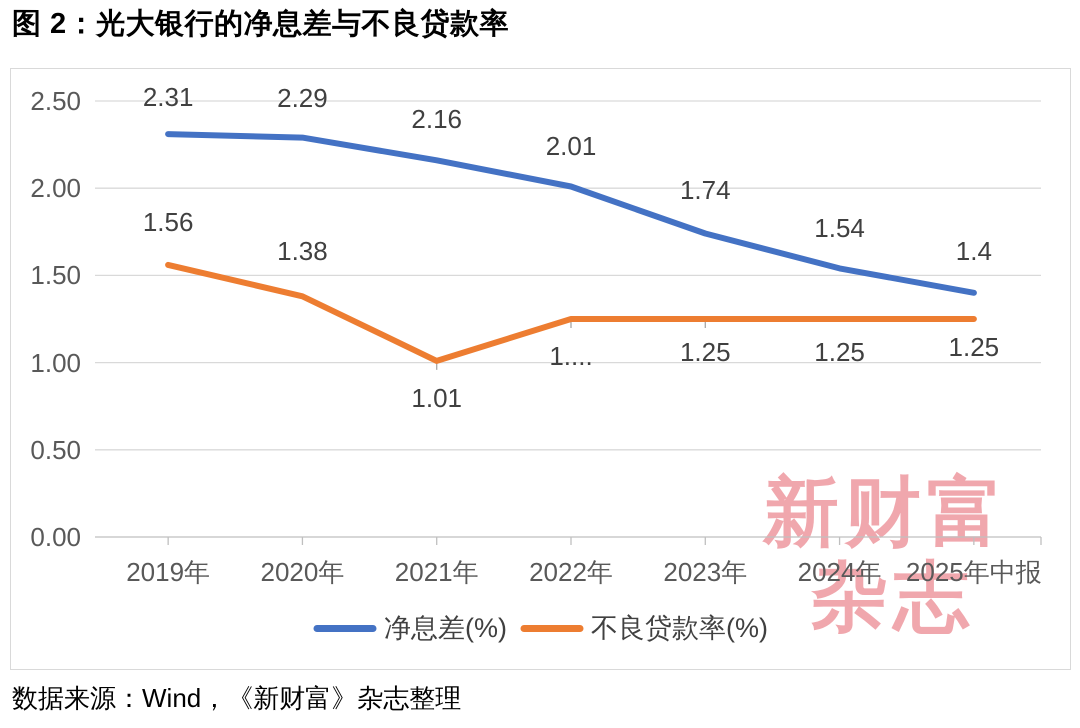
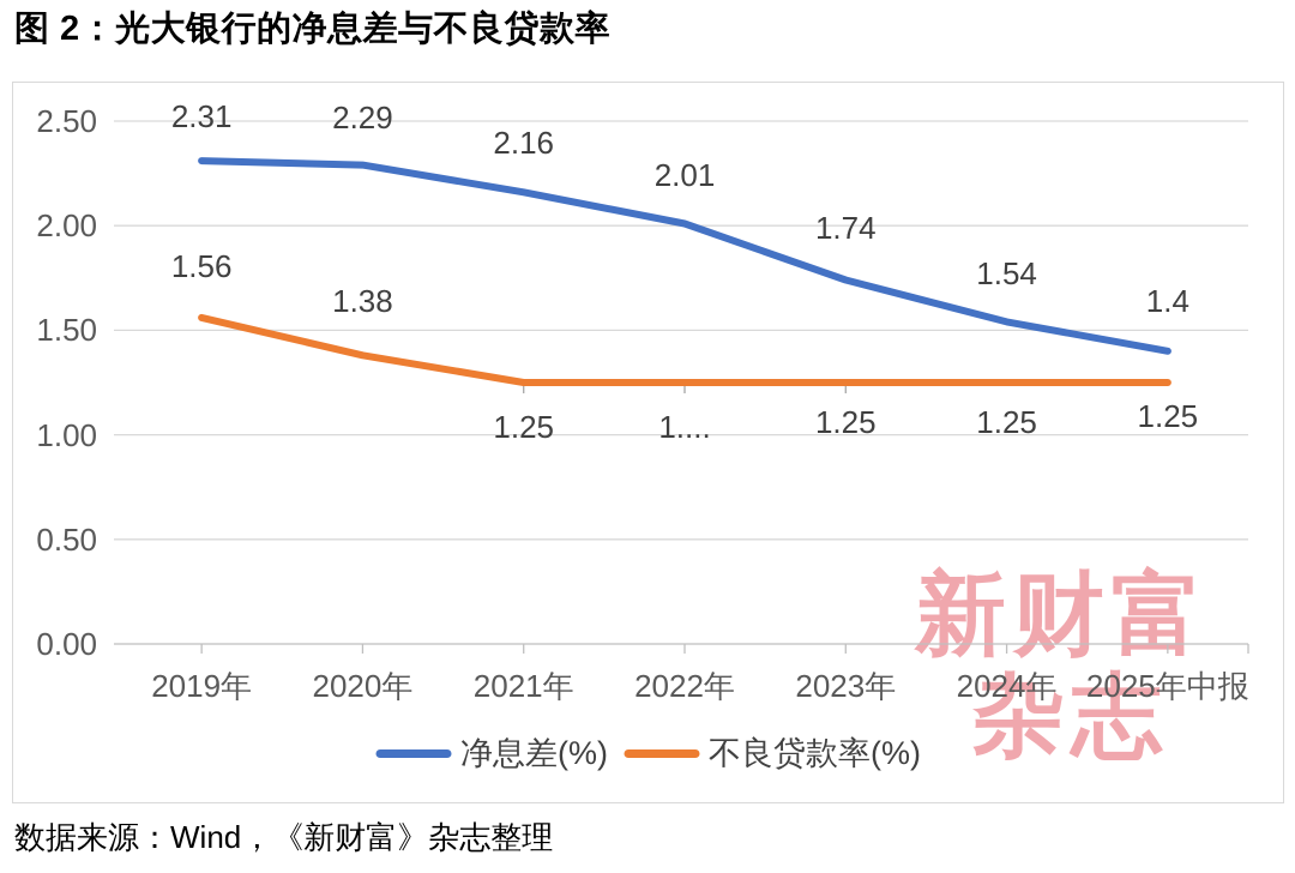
不良贷款率(%)/2021年: 1.01 -> 1.25
